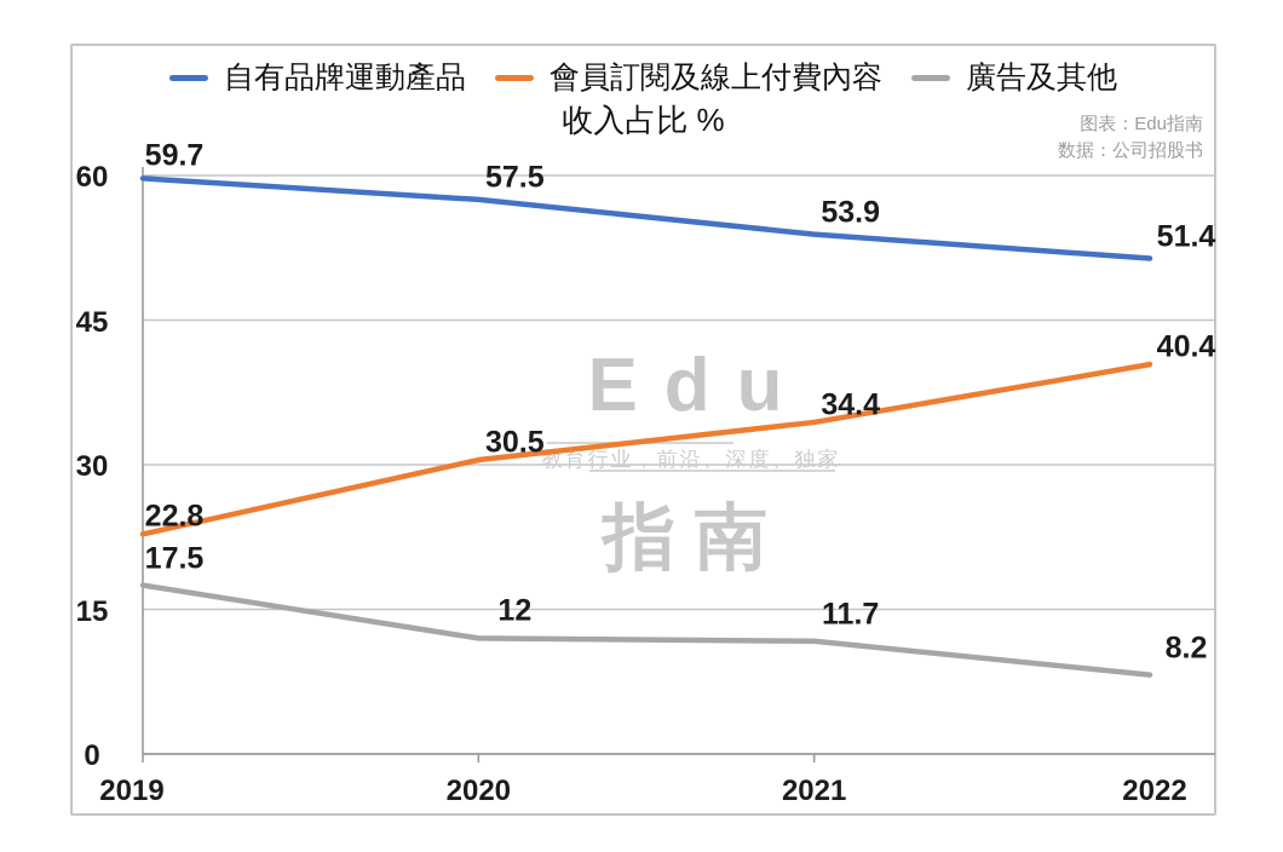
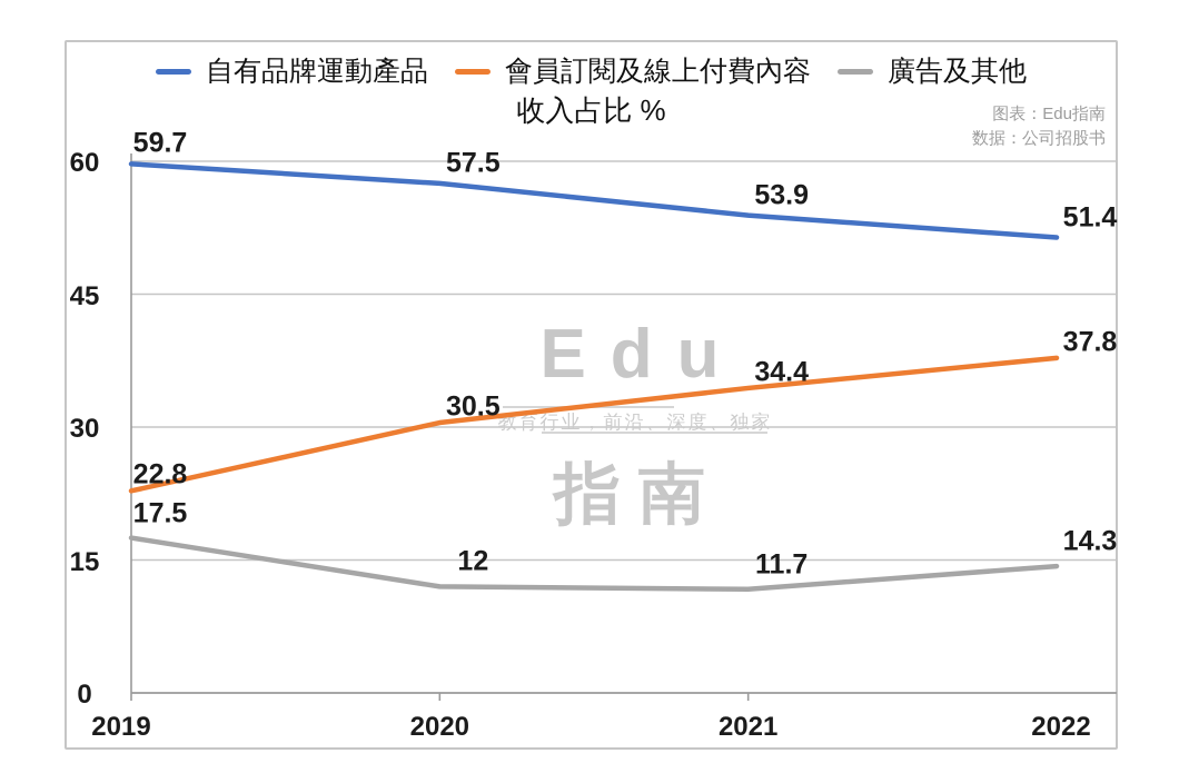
會員訂閱及線上付費內容/2022: 40.4 -> 37.8
廣告及其他/2022: 8.2 -> 14.3
